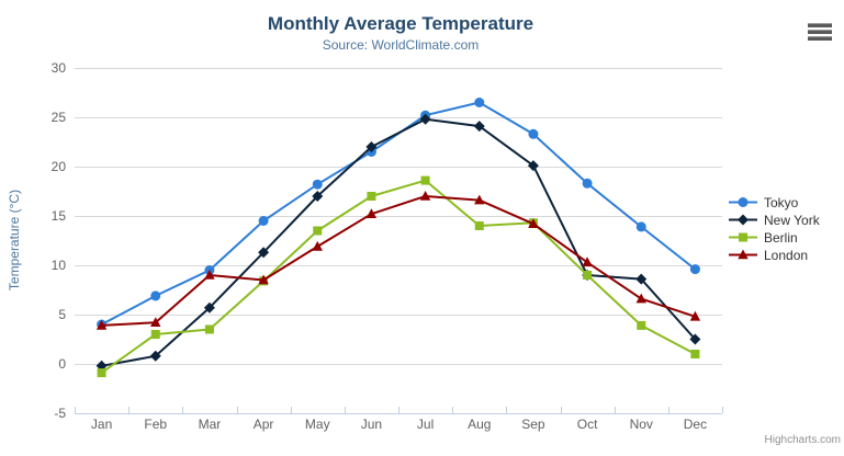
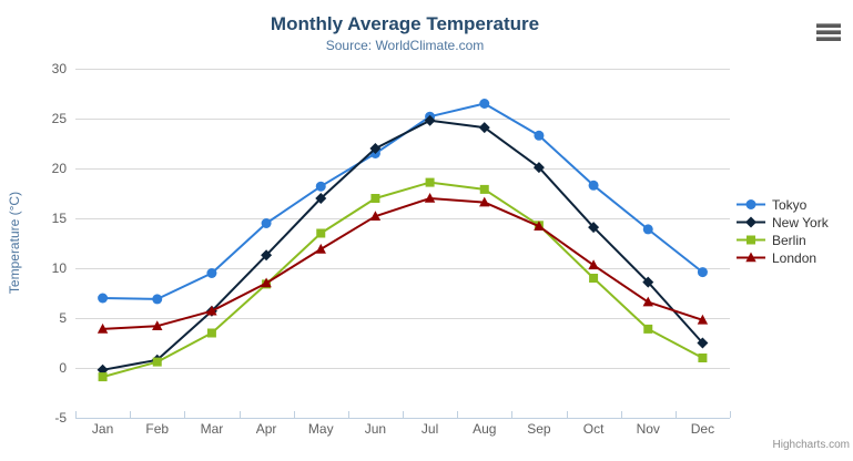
Tokyo/Jan: 4 -> 7
Berlin/Feb: 3 -> 1
London/Mar: 9 -> 6
Berlin/Aug: 14 -> 18
New York/Oct: 9 -> 14
